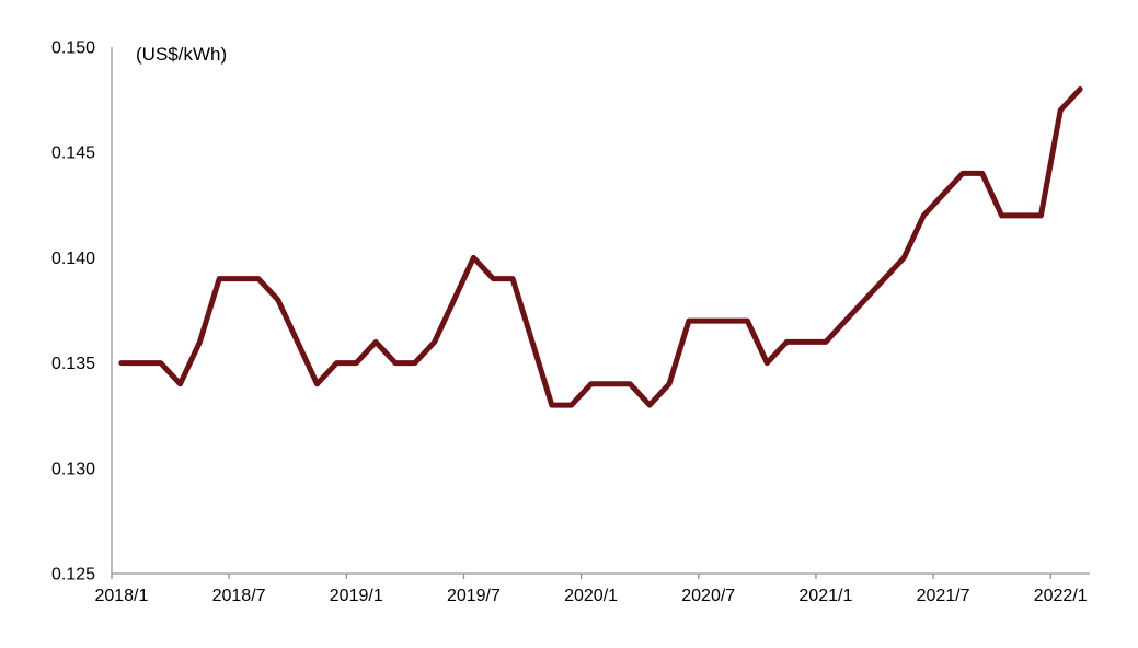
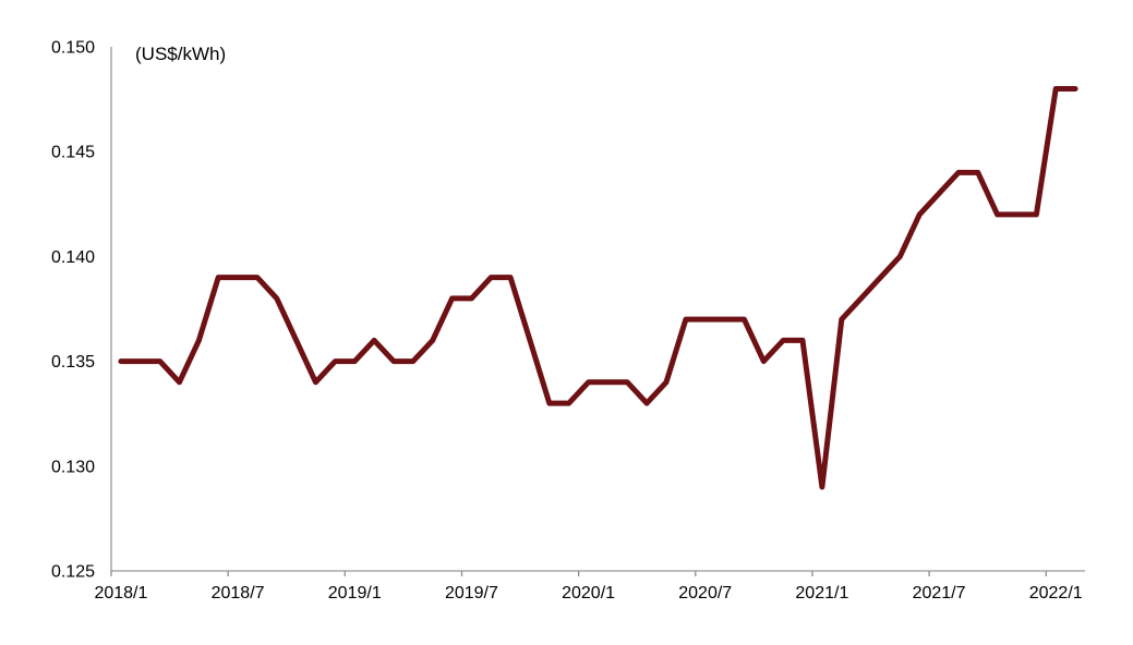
2019/7: 0.140 -> 0.138
2021/1: 0.136 -> 0.129
2022/1: 0.147 -> 0.148
